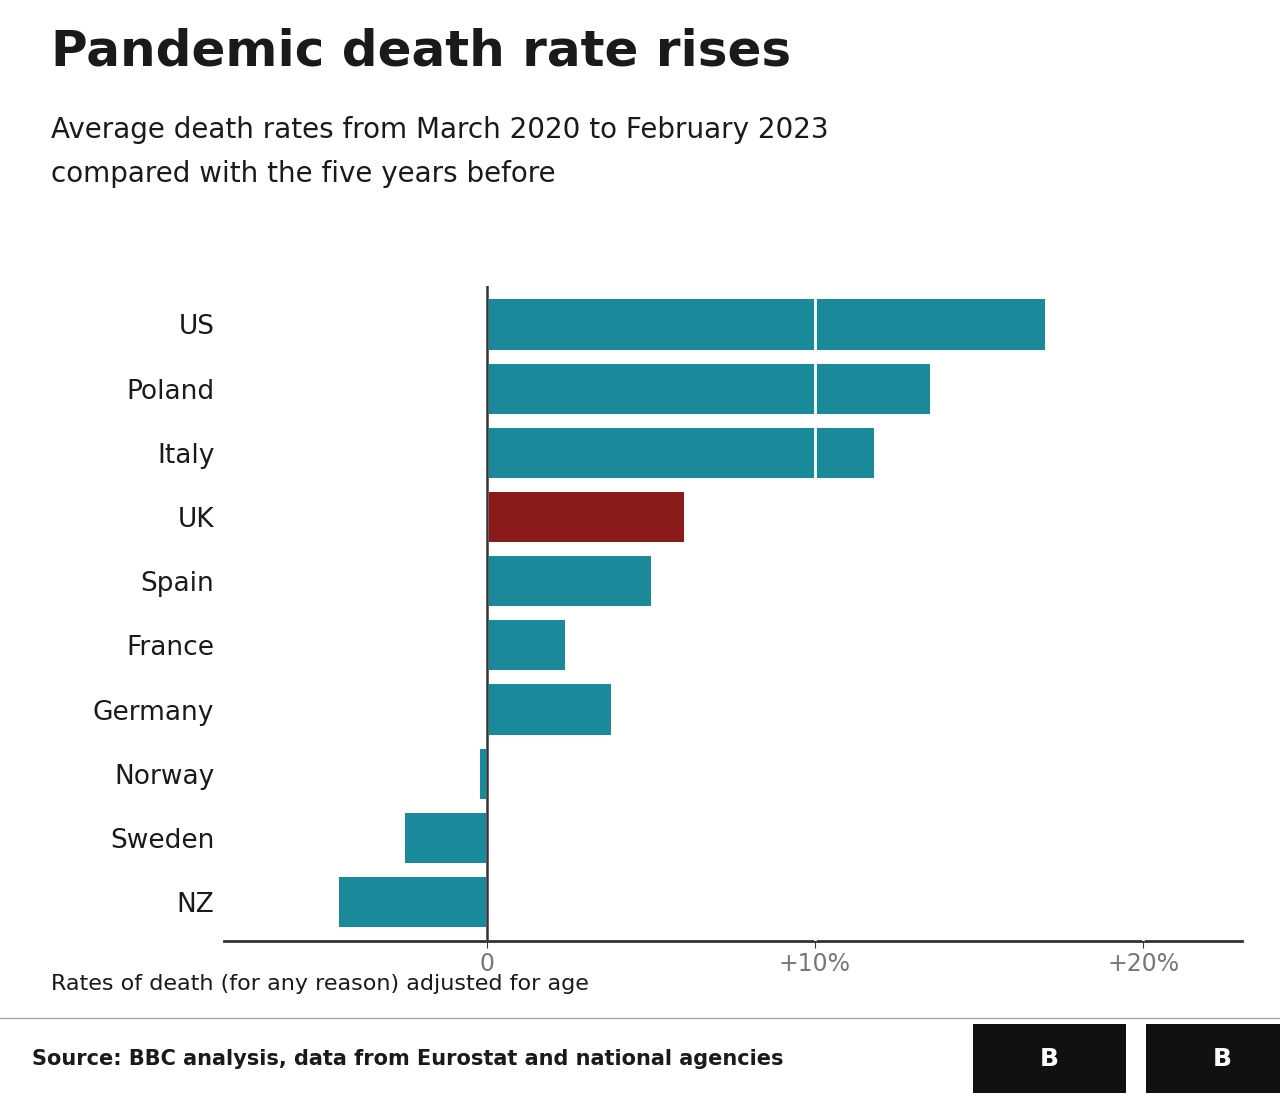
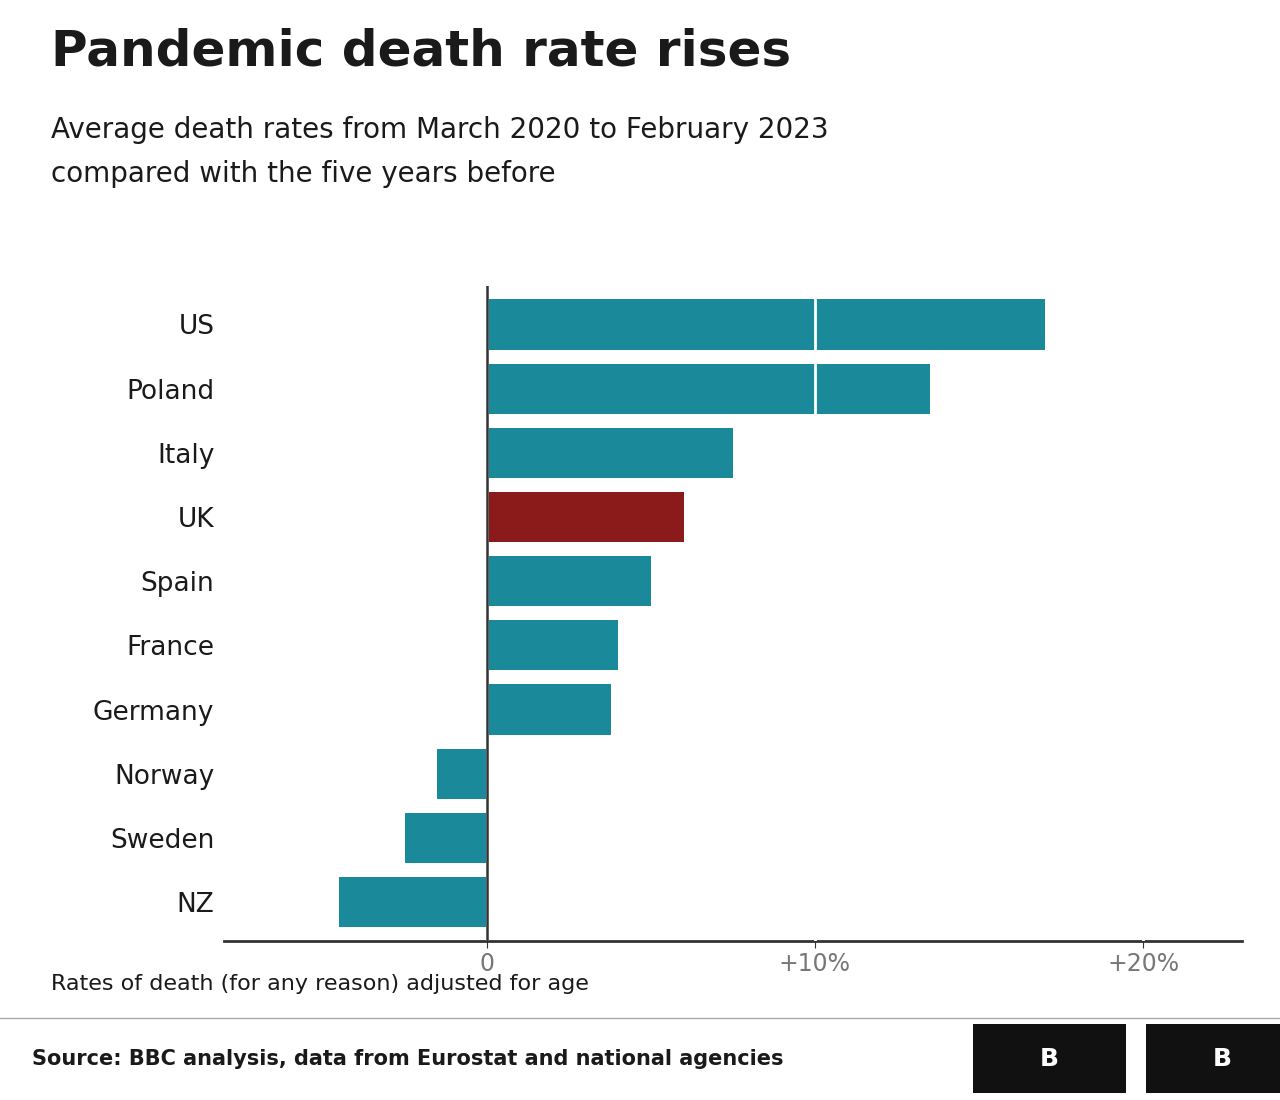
Italy: 11.8% -> 7.5%
France: 2.4% -> 4.0%
Norway: -0.2% -> -1.5%
